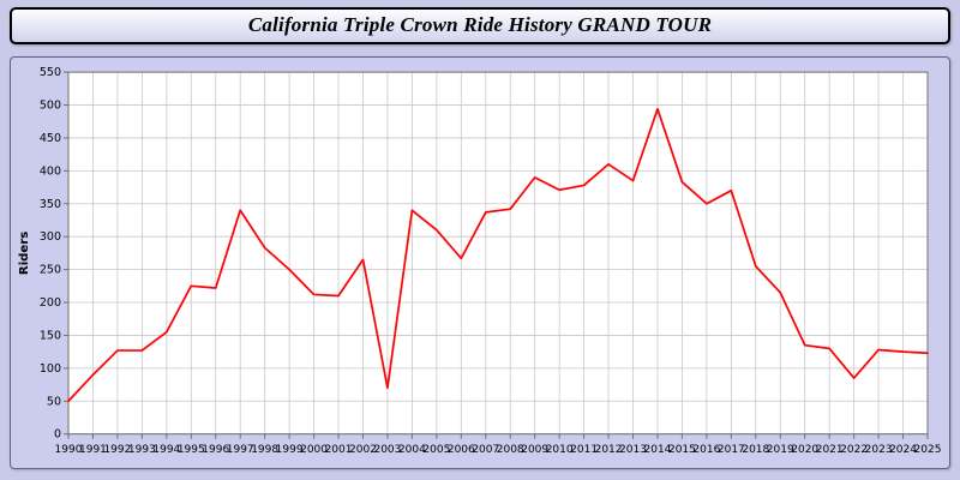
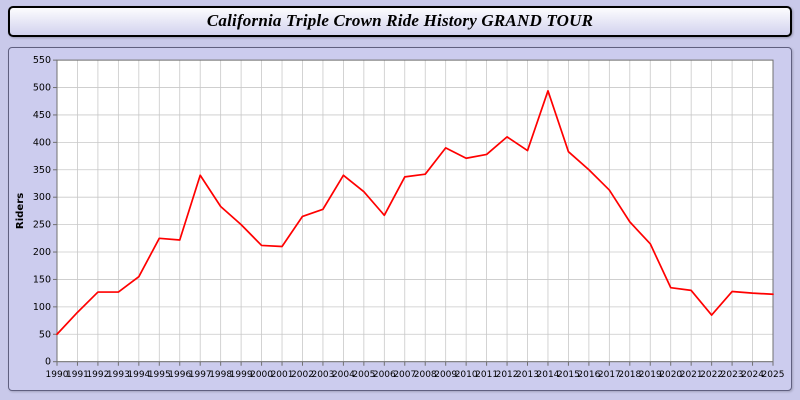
2003: 70 -> 280
2017: 370 -> 310
